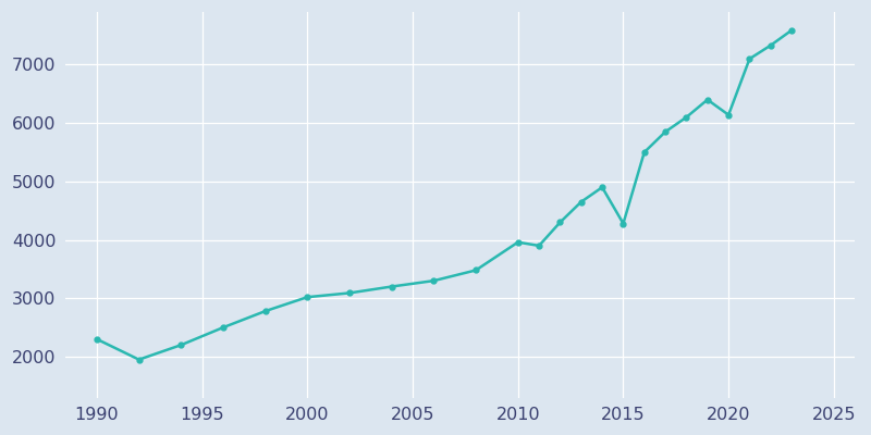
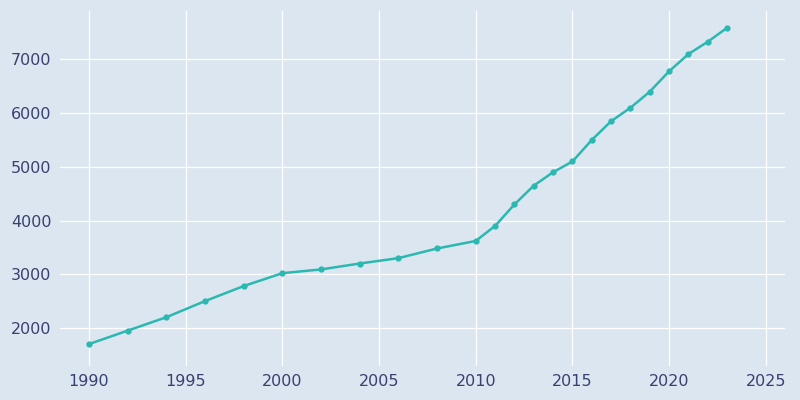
1990: 2300 -> 1700
2010: 3960 -> 3620
2015: 4280 -> 5100
2020: 6140 -> 6780
